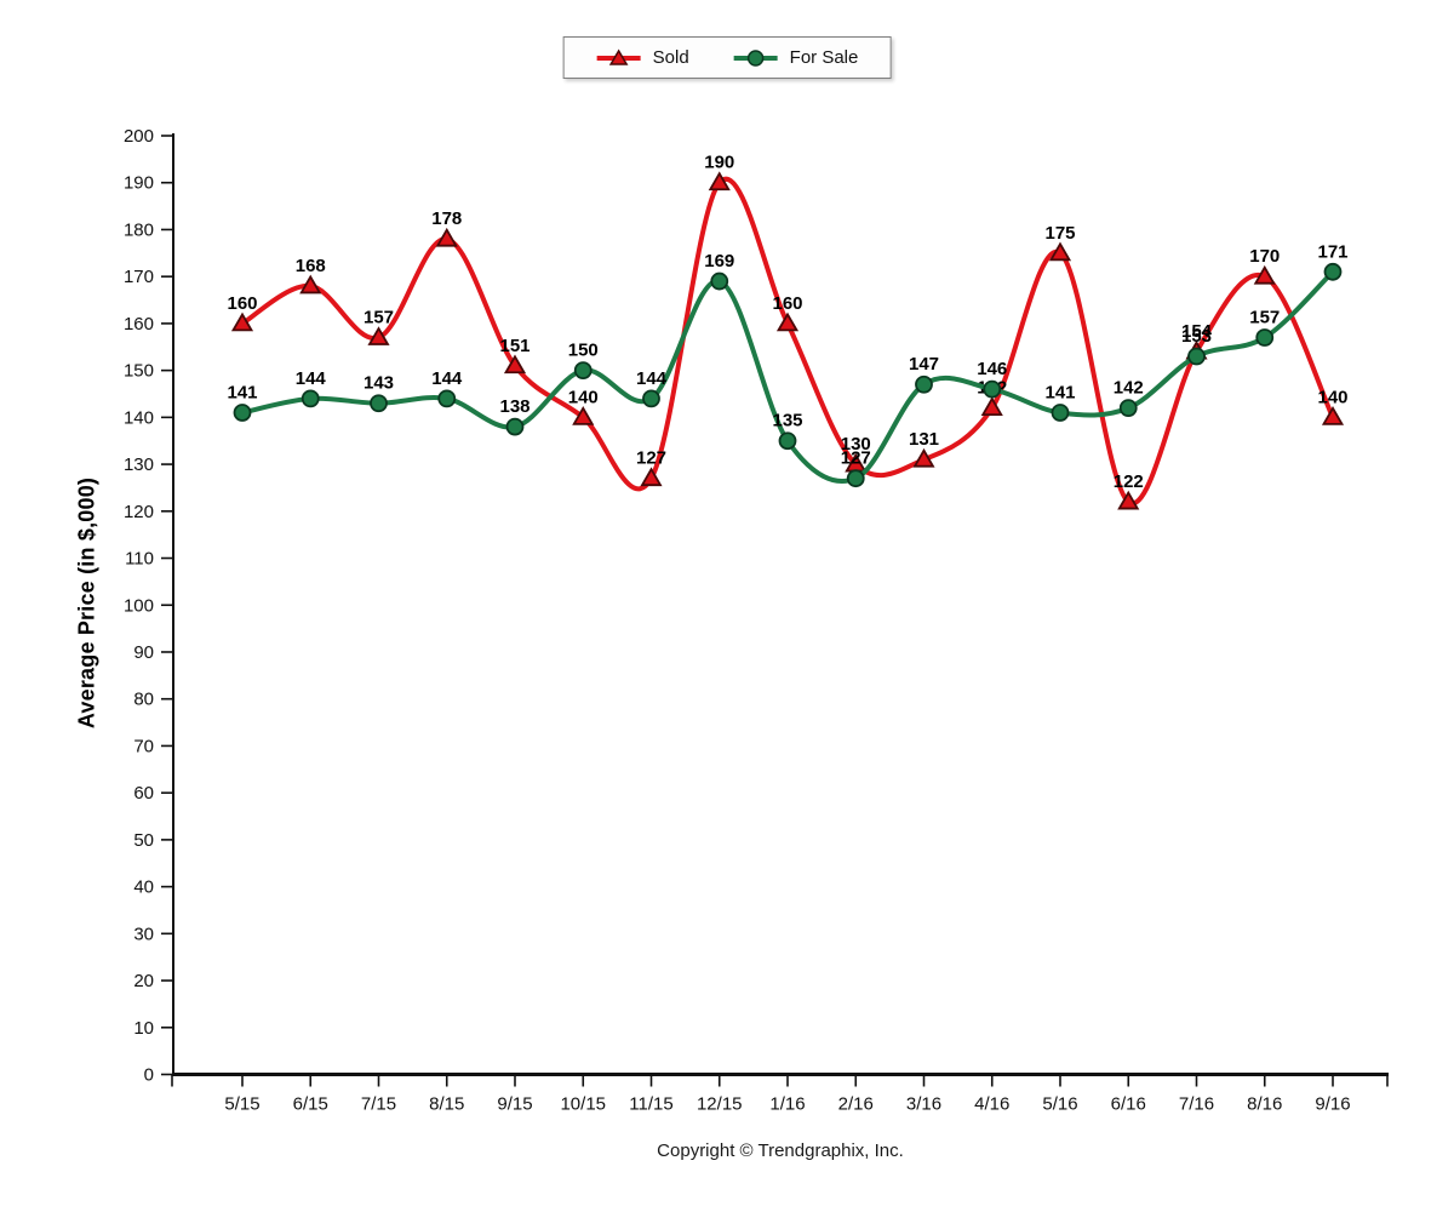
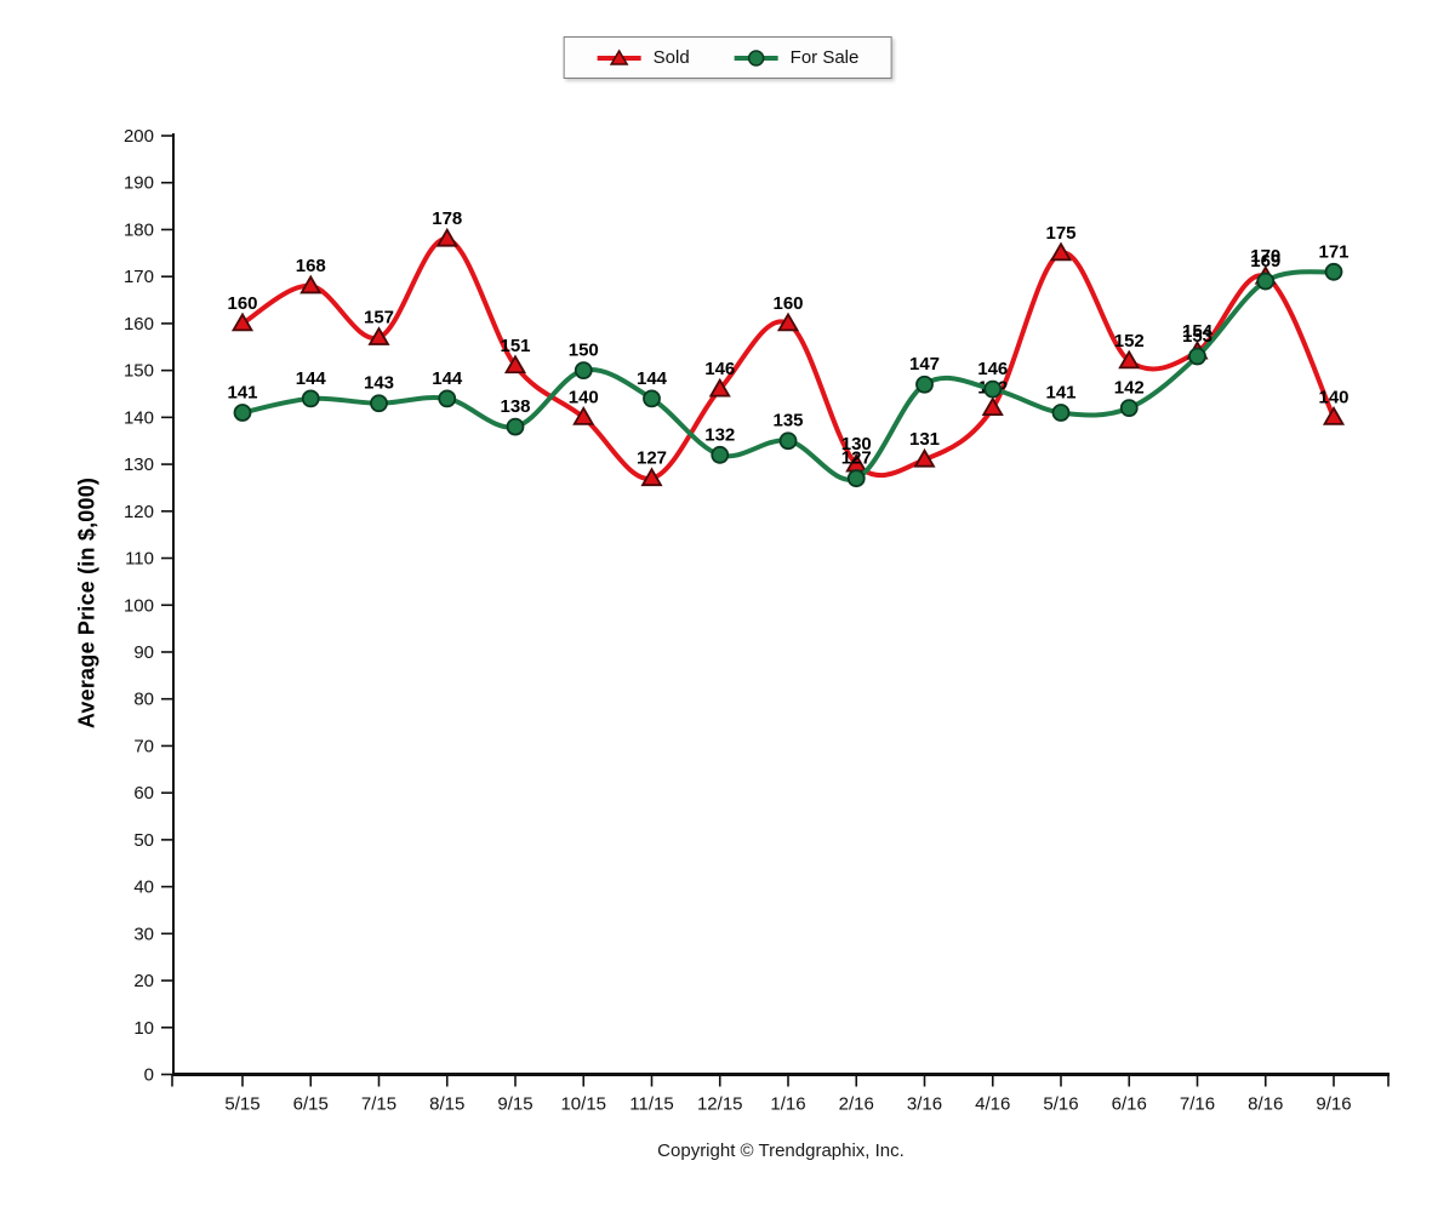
Sold/12/15: 190 -> 146
For Sale/12/15: 169 -> 132
Sold/6/16: 122 -> 152
For Sale/8/16: 157 -> 169
